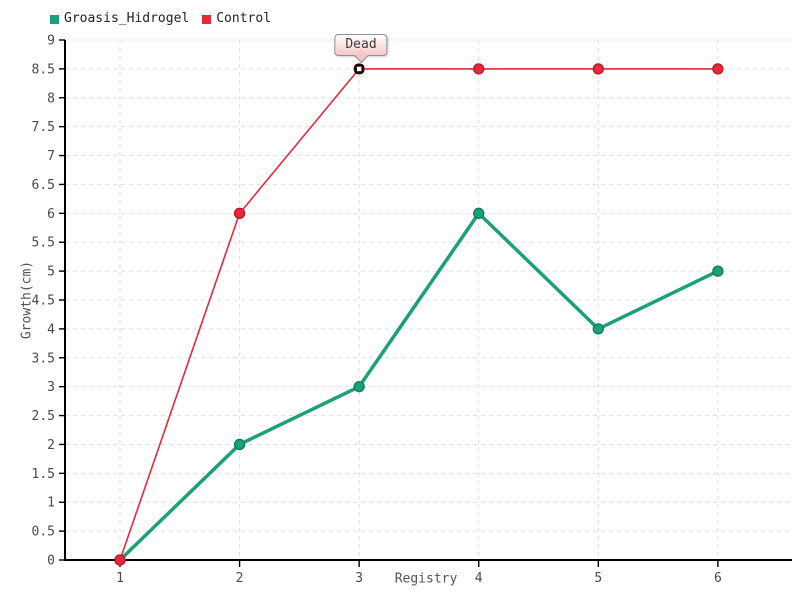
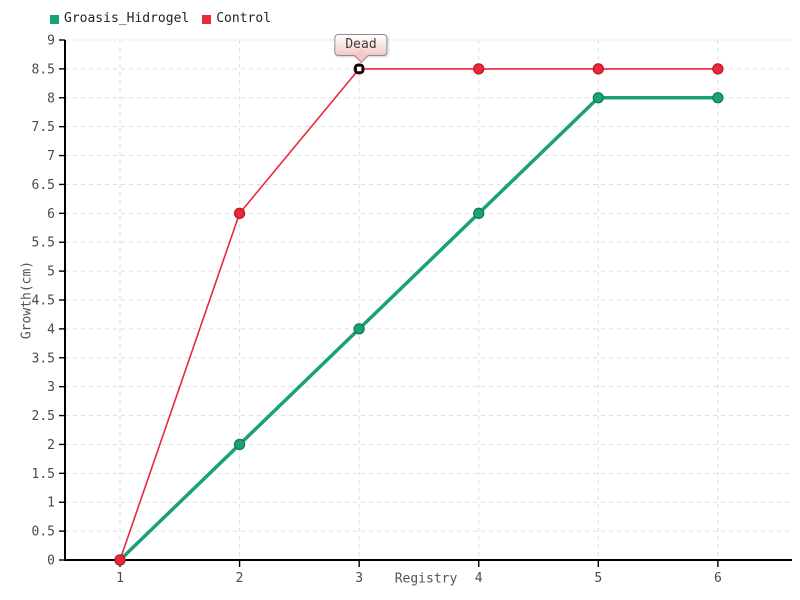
Groasis_Hidrogel/3: 3 -> 4
Groasis_Hidrogel/5: 4 -> 8
Groasis_Hidrogel/6: 5 -> 8
